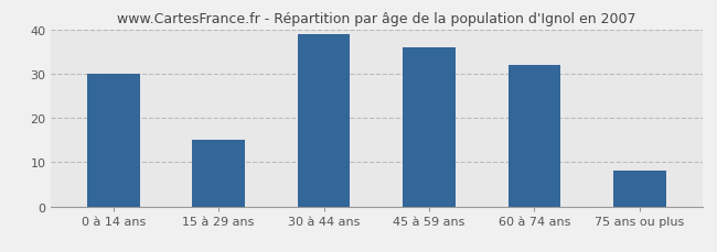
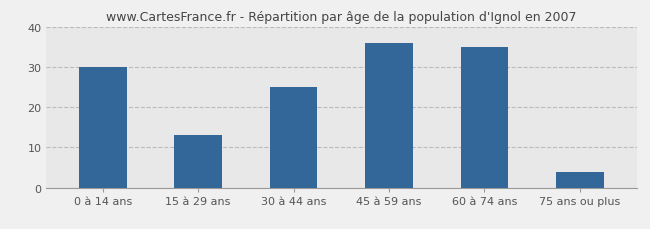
15 à 29 ans: 15 -> 13
30 à 44 ans: 39 -> 25
60 à 74 ans: 32 -> 35
75 ans ou plus: 8 -> 4
